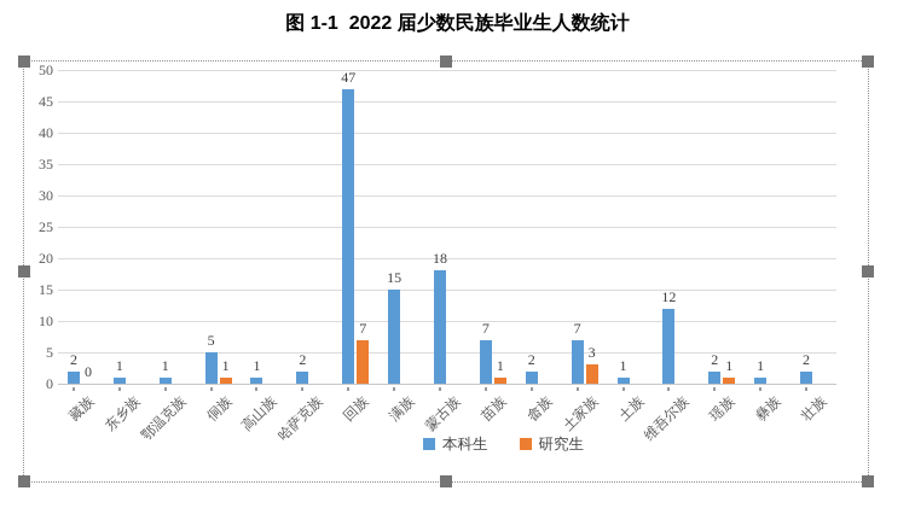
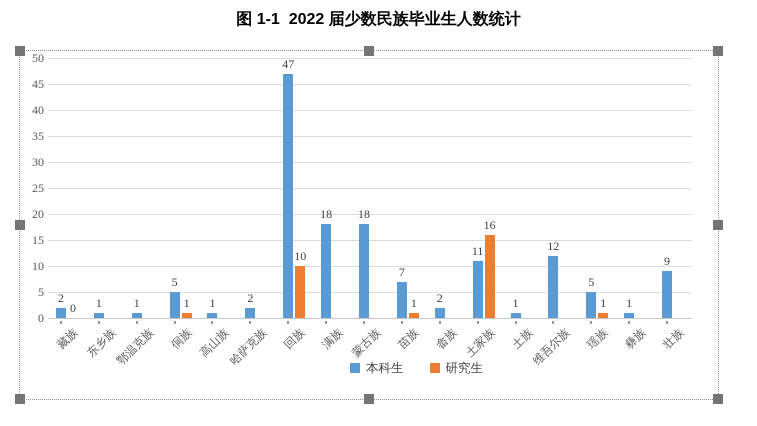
研究生/回族: 7 -> 10
本科生/满族: 15 -> 18
本科生/土家族: 7 -> 11
研究生/土家族: 3 -> 16
本科生/瑶族: 2 -> 5
本科生/壮族: 2 -> 9
